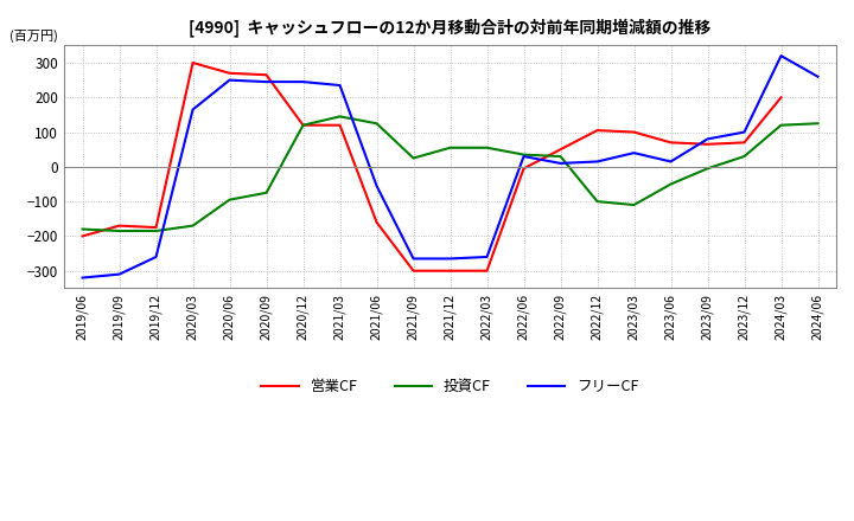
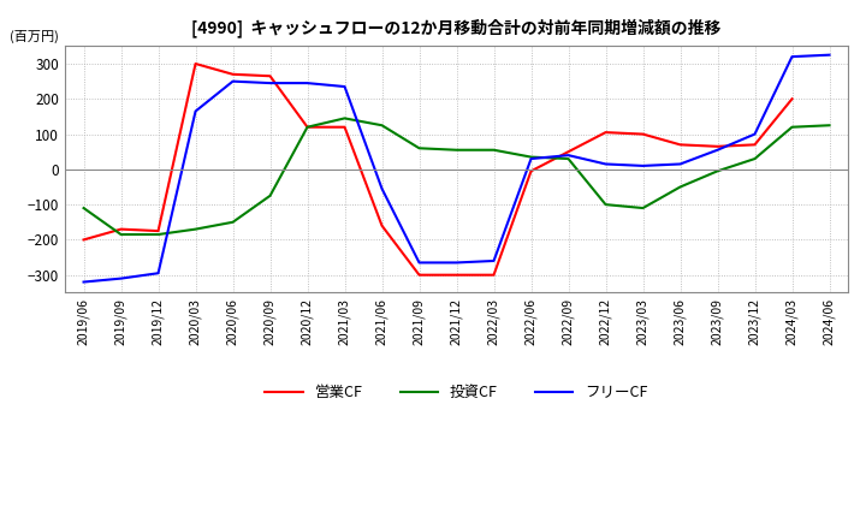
投資CF/2019/06: -180 -> -110
フリーCF/2019/12: -260 -> -295
投資CF/2020/06: -95 -> -150
投資CF/2021/09: 25 -> 60
フリーCF/2022/09: 10 -> 40
フリーCF/2023/03: 40 -> 10
フリーCF/2023/09: 80 -> 55
フリーCF/2024/06: 260 -> 325
